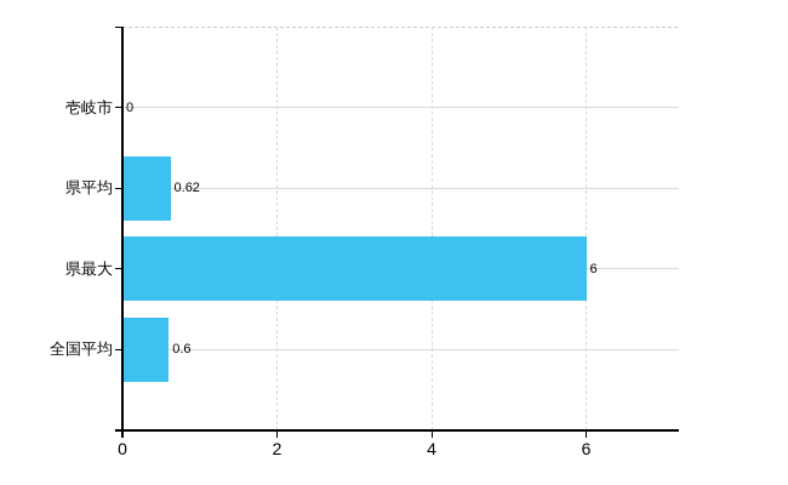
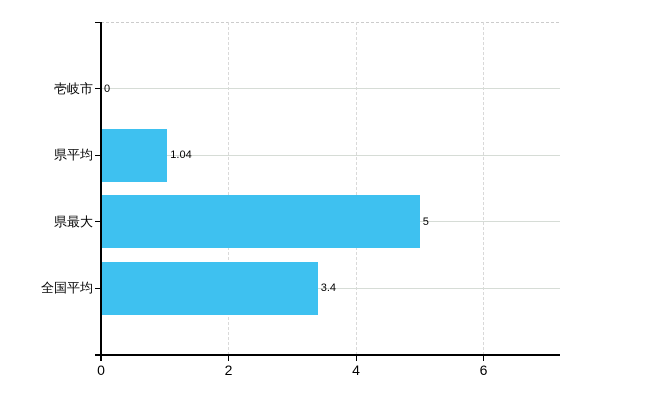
県平均: 0.62 -> 1.04
県最大: 6 -> 5
全国平均: 0.6 -> 3.4
